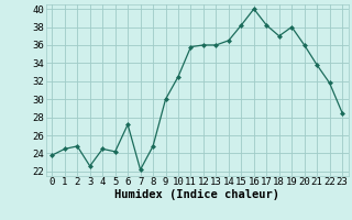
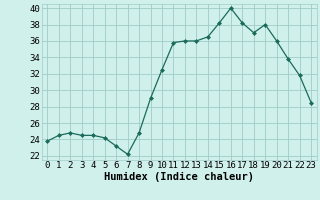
3: 22.6 -> 24.5
6: 27.2 -> 23.2
9: 30.0 -> 29.0
